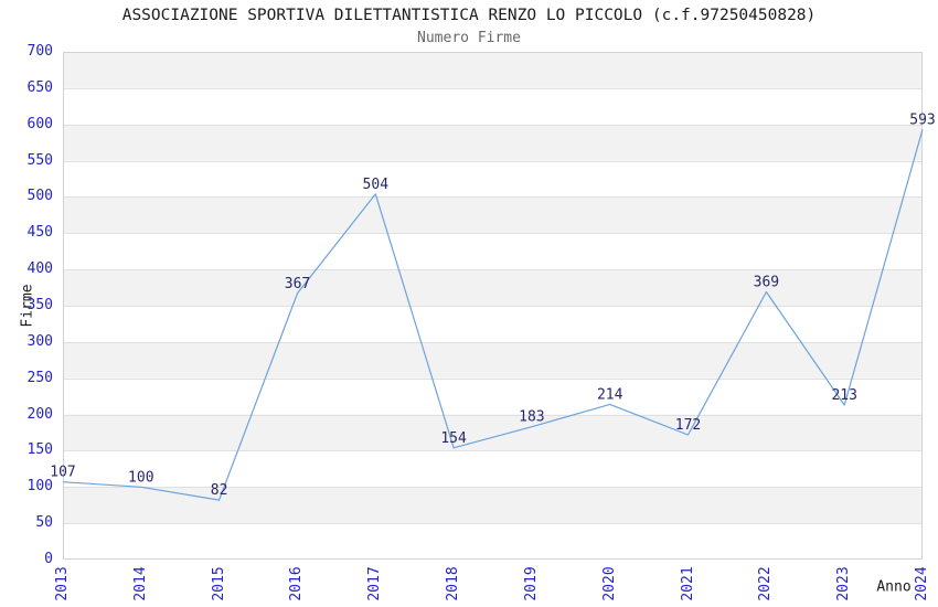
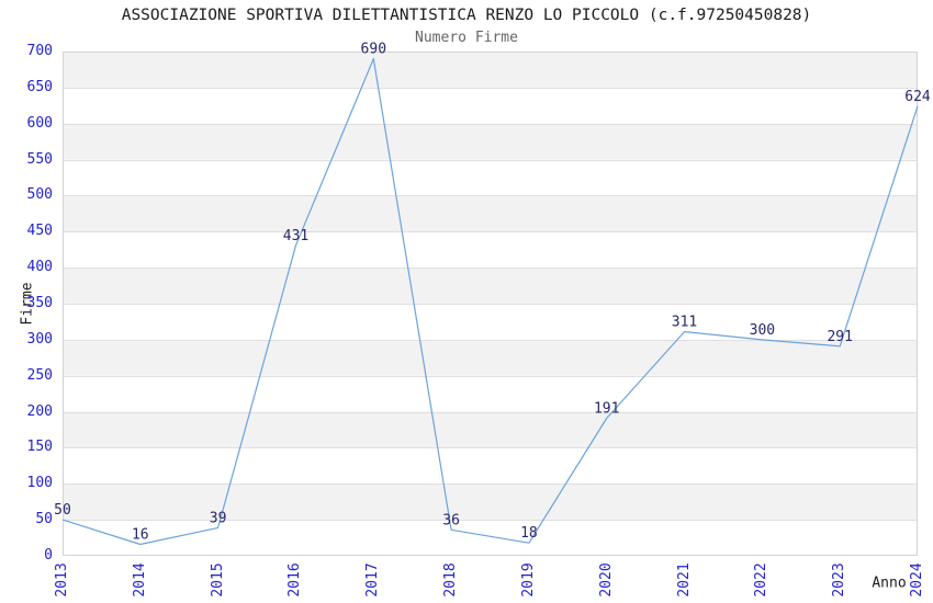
2013: 107 -> 50
2014: 100 -> 16
2015: 82 -> 39
2016: 367 -> 431
2017: 504 -> 690
2018: 154 -> 36
2019: 183 -> 18
2020: 214 -> 191
2021: 172 -> 311
2022: 369 -> 300
2023: 213 -> 291
2024: 593 -> 624
